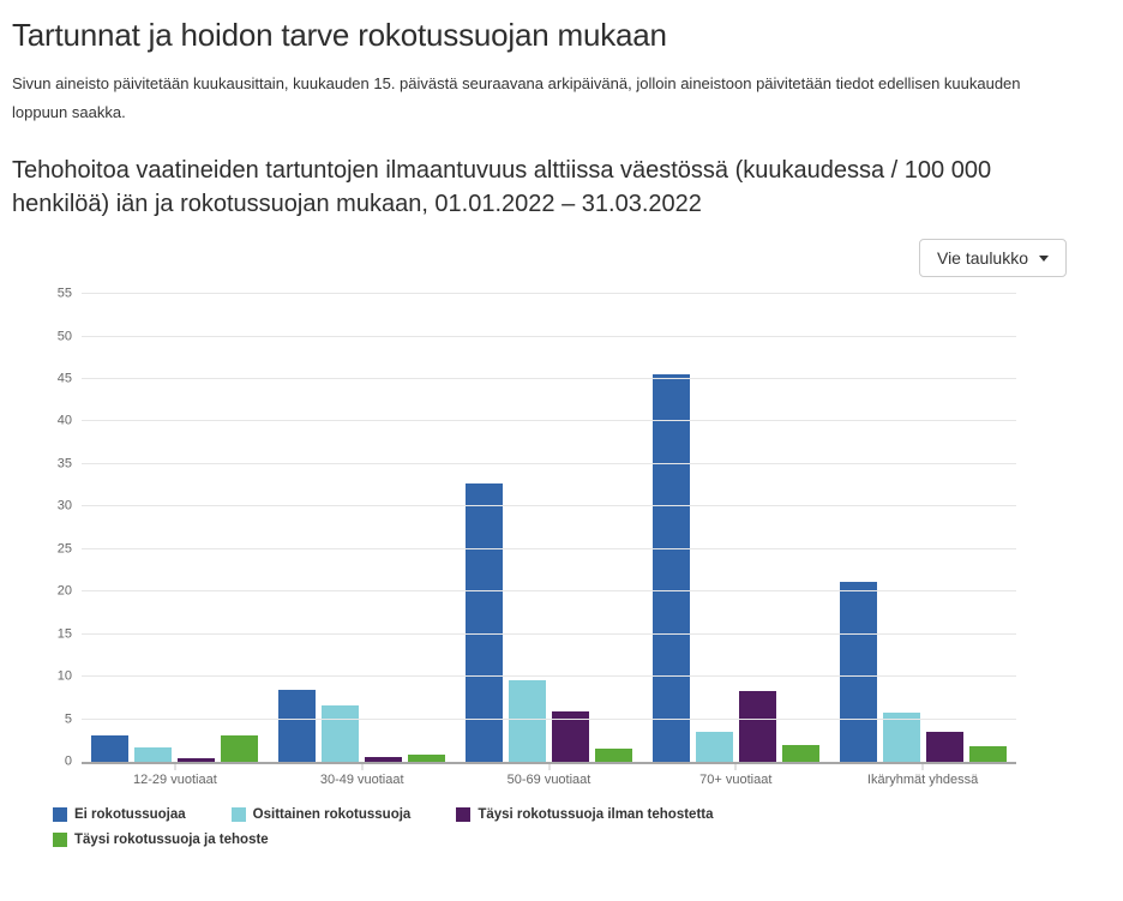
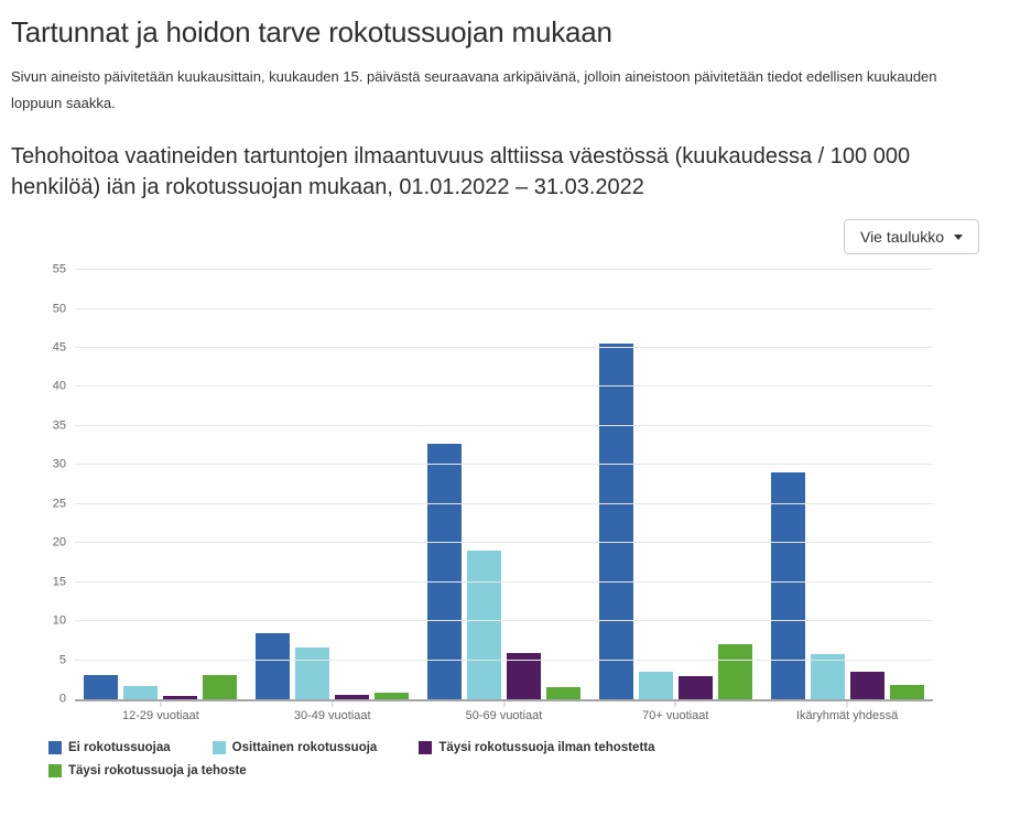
Osittainen rokotussuoja/50-69 vuotiaat: 10 -> 19
Täysi rokotussuoja ilman tehostetta/70+ vuotiaat: 8 -> 3
Täysi rokotussuoja ja tehoste/70+ vuotiaat: 2 -> 7
Ei rokotussuojaa/Ikäryhmät yhdessä: 21 -> 29
